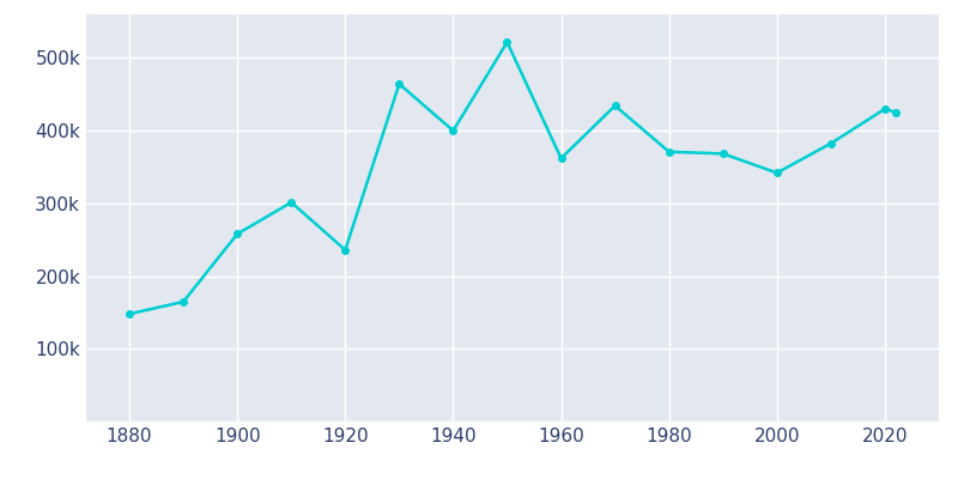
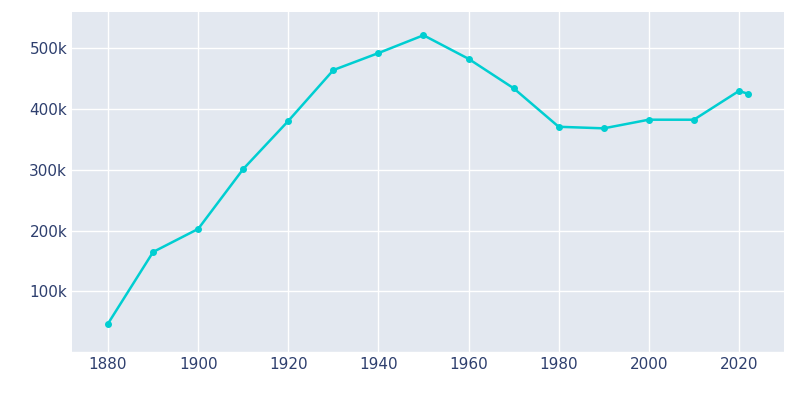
1880: 148k -> 47k
1900: 258k -> 203k
1920: 236k -> 381k
1940: 400k -> 492k
1960: 362k -> 483k
2000: 342k -> 383k
